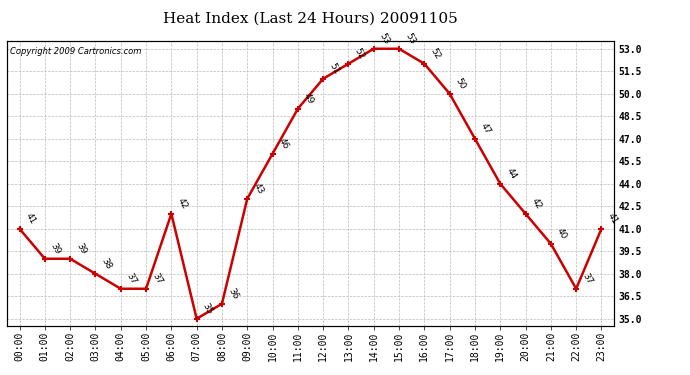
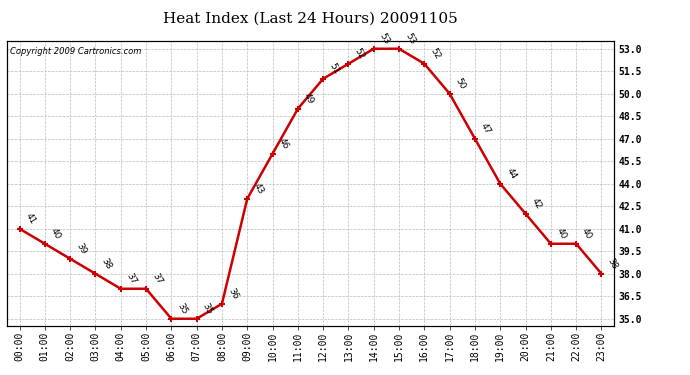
01:00: 39 -> 40
06:00: 42 -> 35
22:00: 37 -> 40
23:00: 41 -> 38
